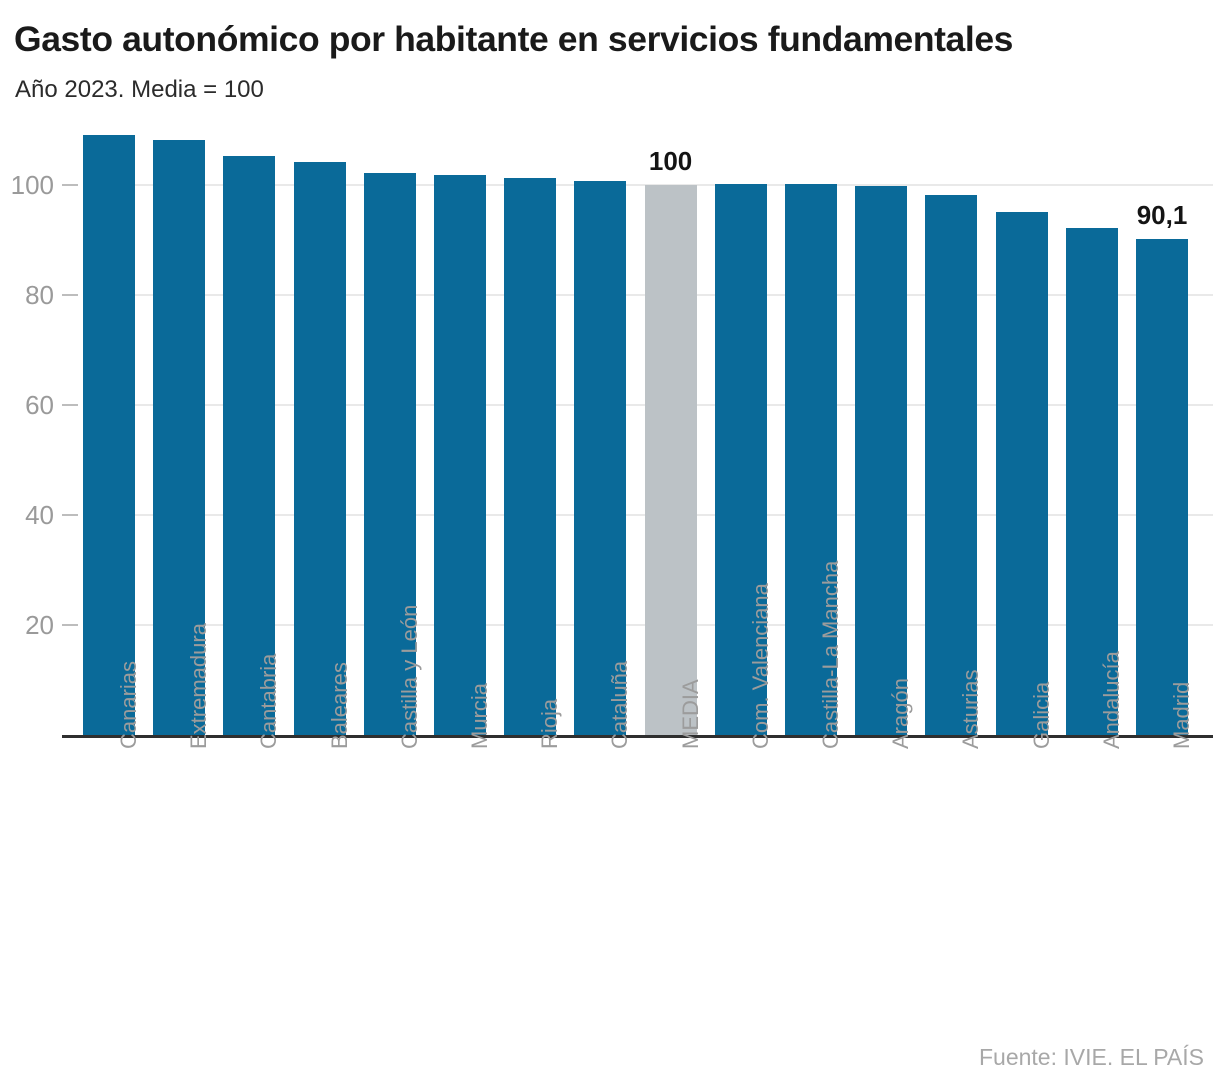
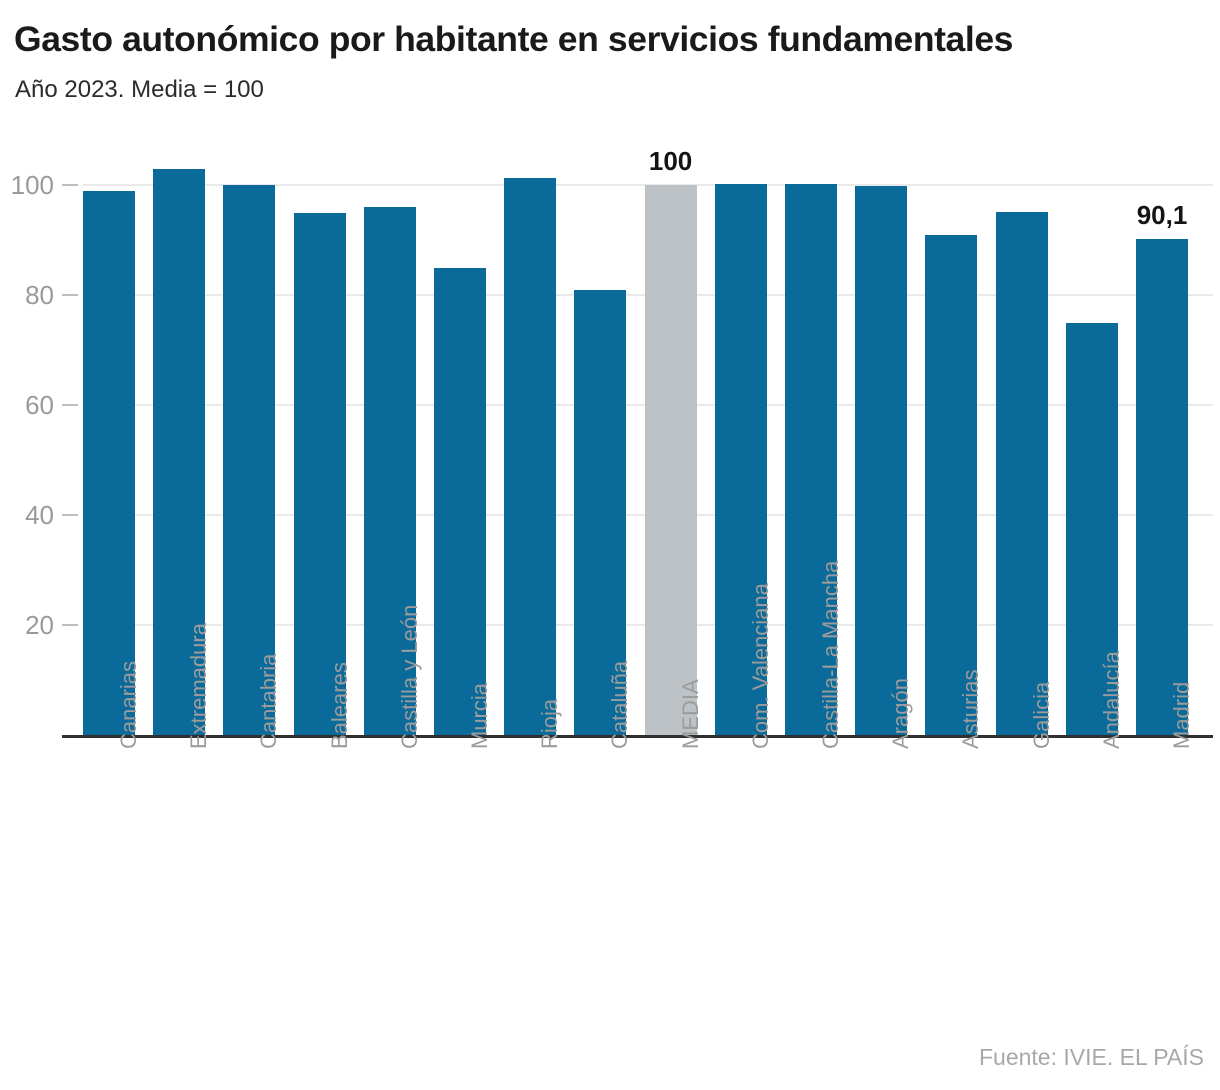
Canarias: 109 -> 99
Extremadura: 108 -> 103
Cantabria: 105 -> 100
Baleares: 104 -> 95
Castilla y León: 102 -> 96
Murcia: 102 -> 85
Cataluña: 101 -> 81
Asturias: 98 -> 91
Andalucía: 92 -> 75
